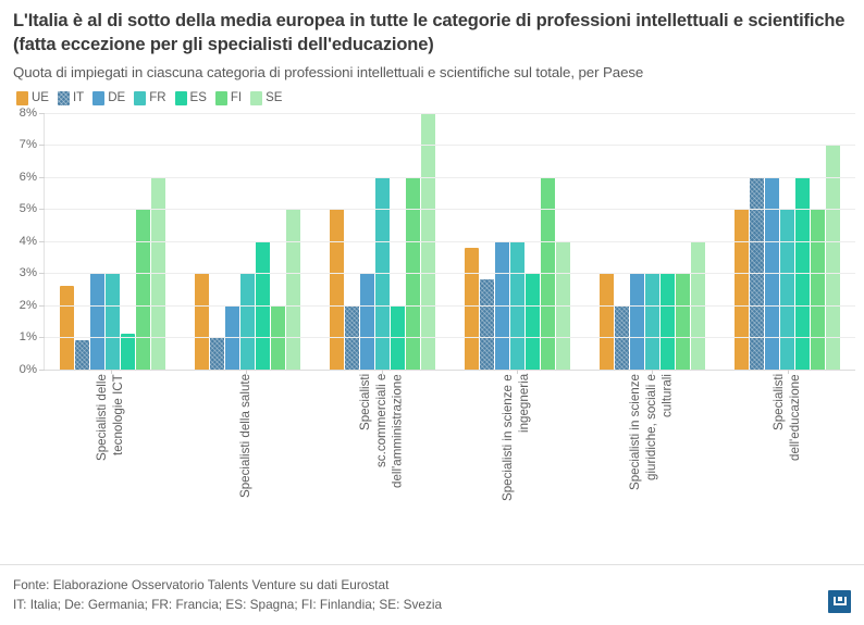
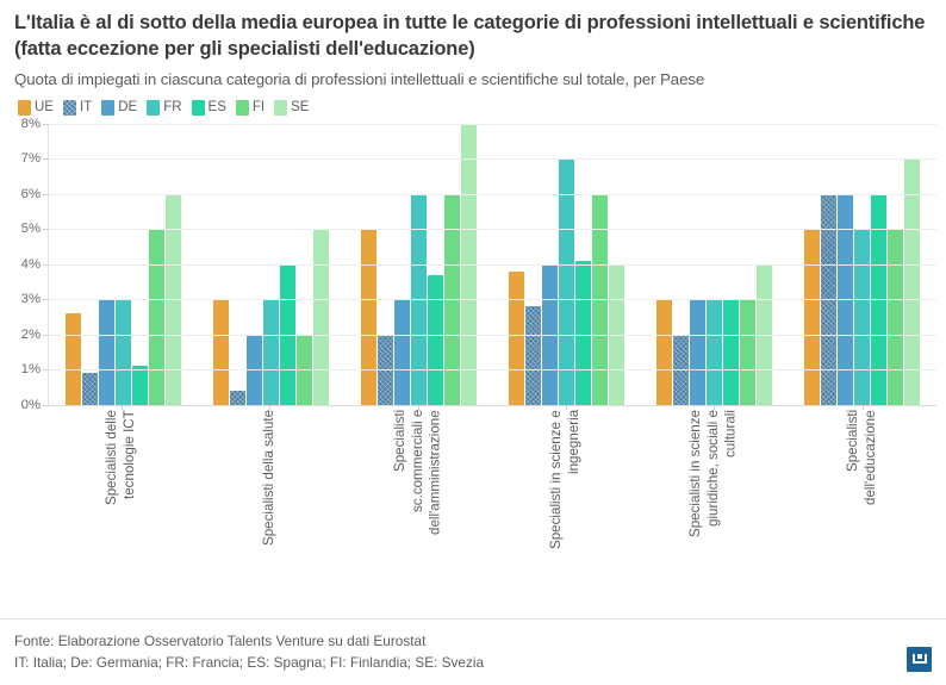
IT/Specialisti della salute: 1.0% -> 0.4%
ES/Specialisti sc.commerciali e dell'amministrazione: 2.0% -> 3.7%
FR/Specialisti in scienze e ingegneria: 4% -> 7%
ES/Specialisti in scienze e ingegneria: 3.0% -> 4.1%
